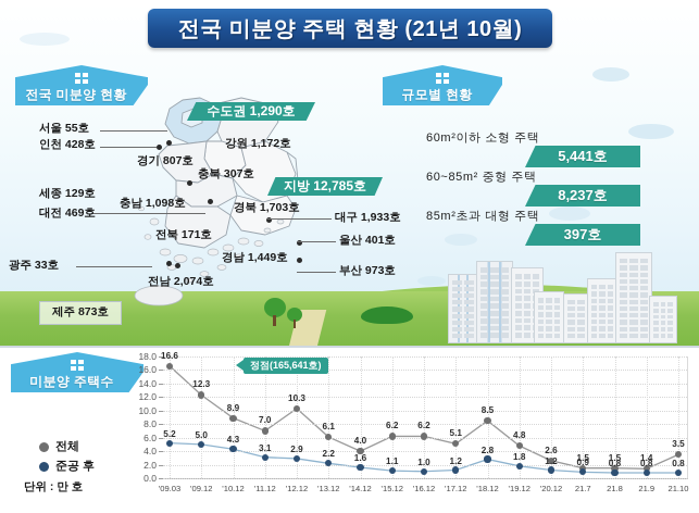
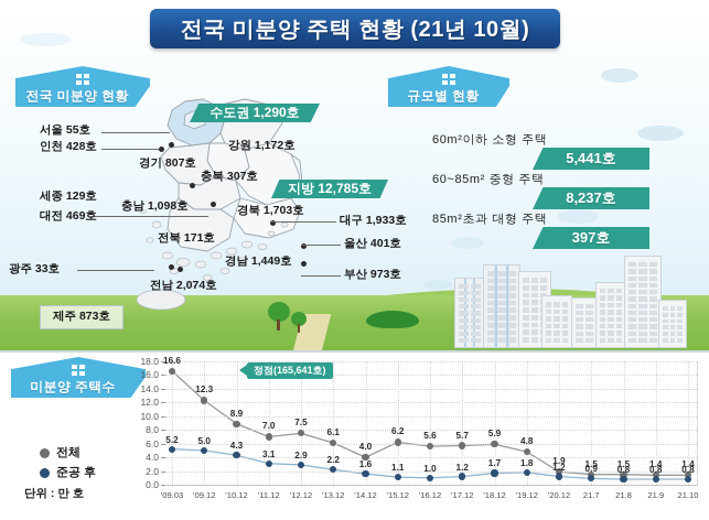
전체/'12.12: 10.3 -> 7.5
전체/'16.12: 6.2 -> 5.6
전체/'17.12: 5.1 -> 5.7
전체/'18.12: 8.5 -> 5.9
준공 후/'18.12: 2.8 -> 1.7
전체/'20.12: 2.6 -> 1.9
전체/21.10: 3.5 -> 1.4
